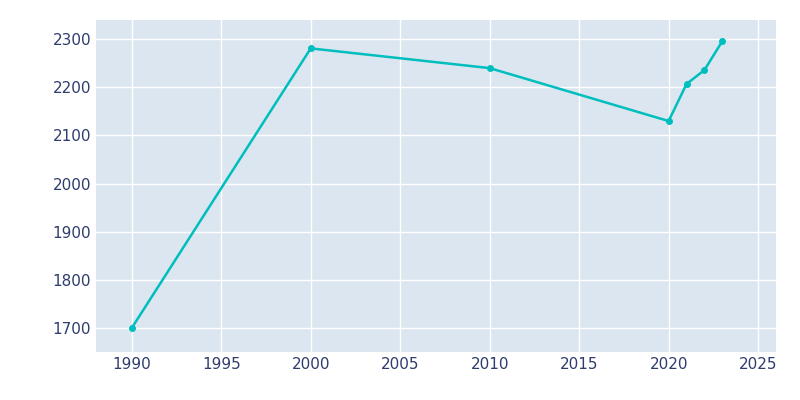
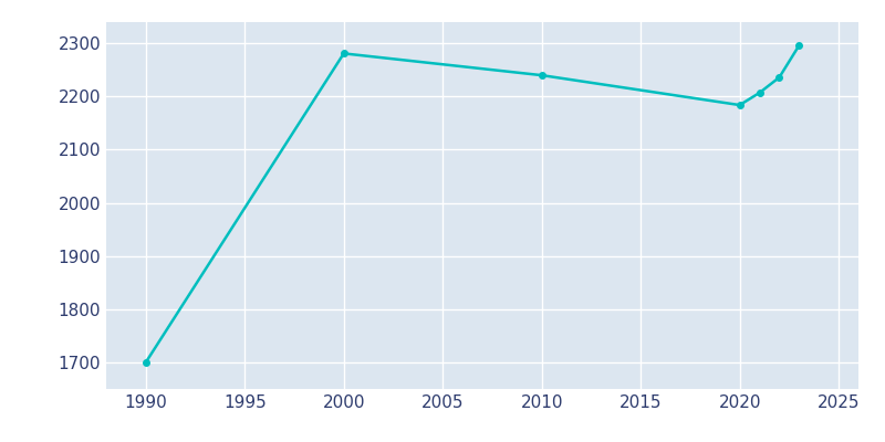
2020: 2130 -> 2184
